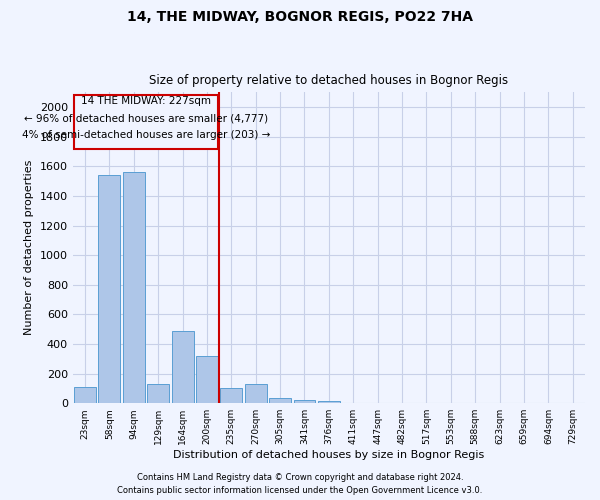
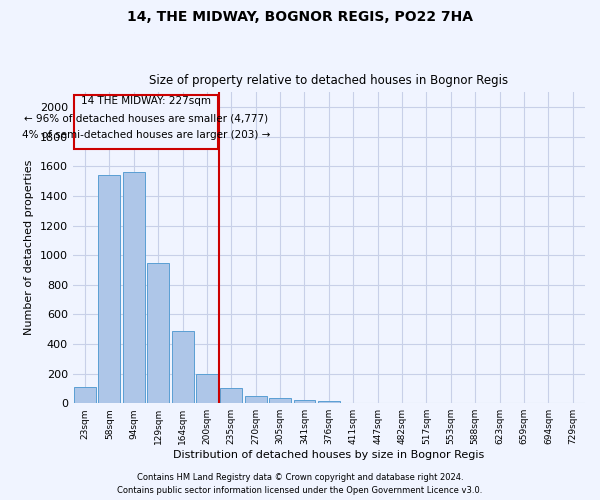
129sqm: 130 -> 950
200sqm: 320 -> 200
270sqm: 130 -> 50
